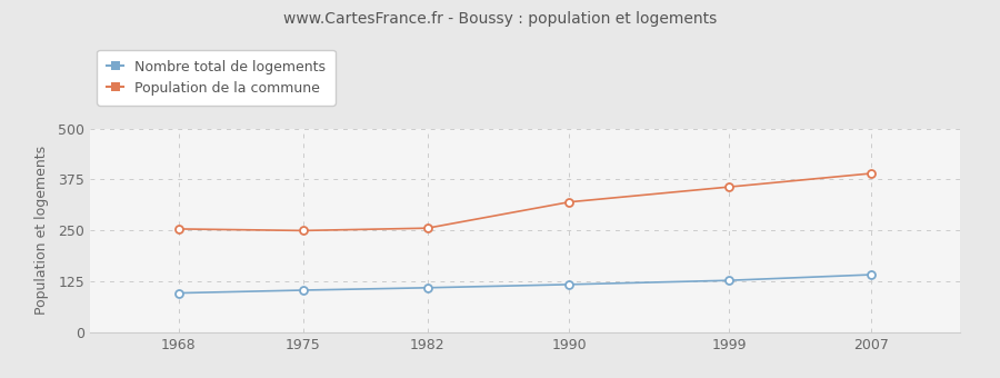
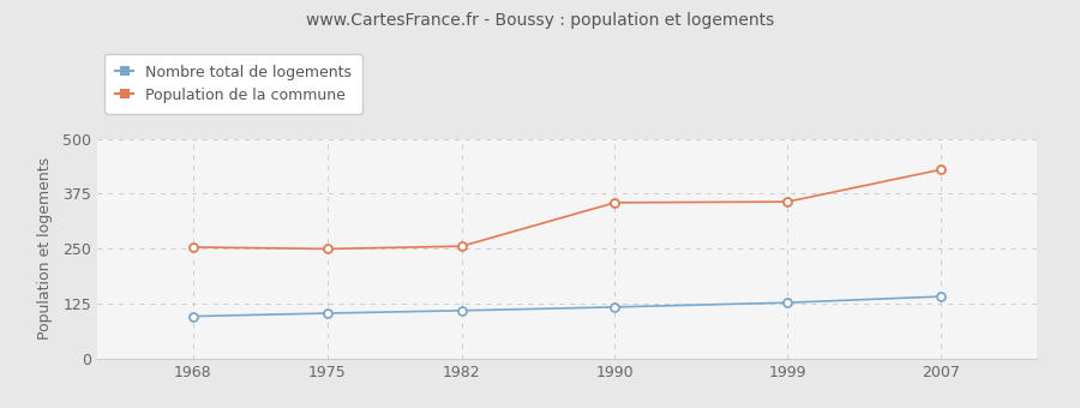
Population de la commune/1990: 320 -> 355
Population de la commune/2007: 390 -> 430
